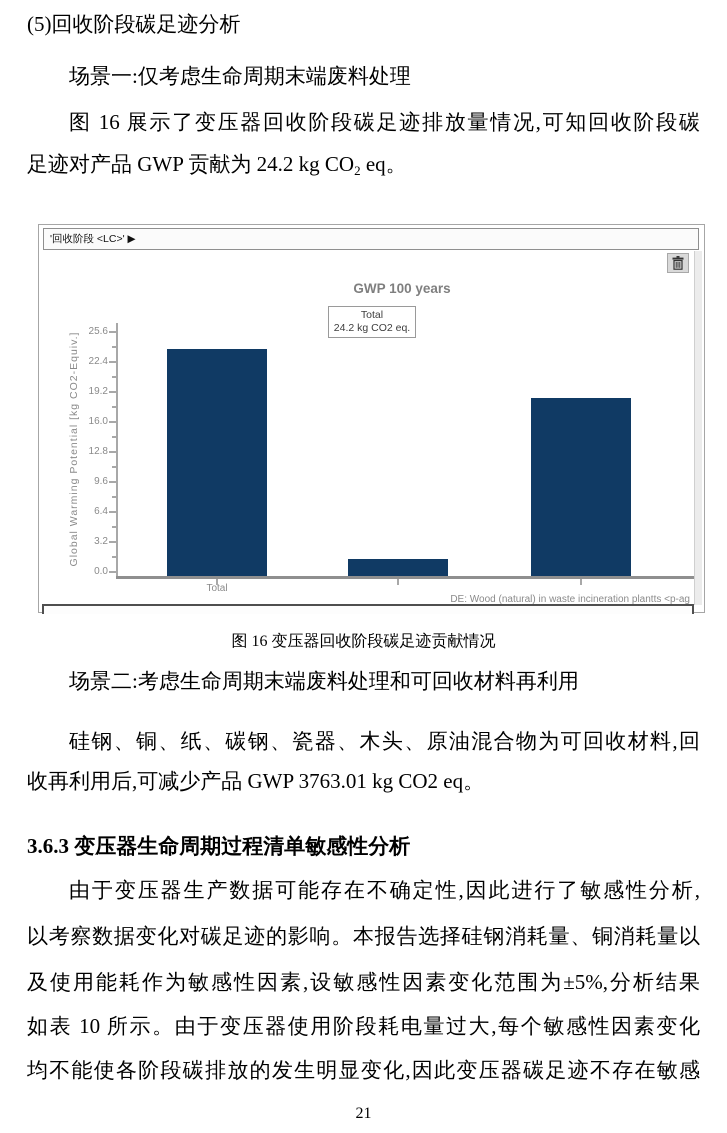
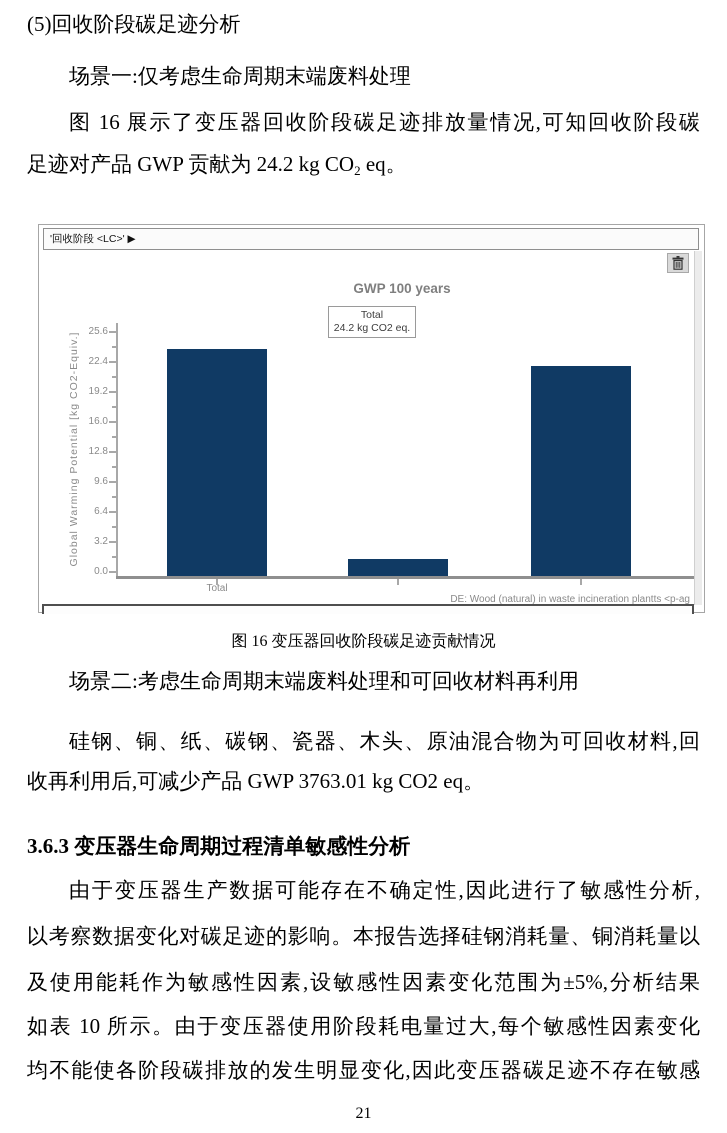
DE: Wood (natural) in waste incineration plantts <p-ag: 19 -> 22
